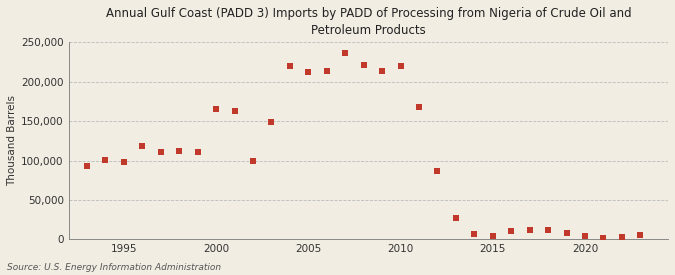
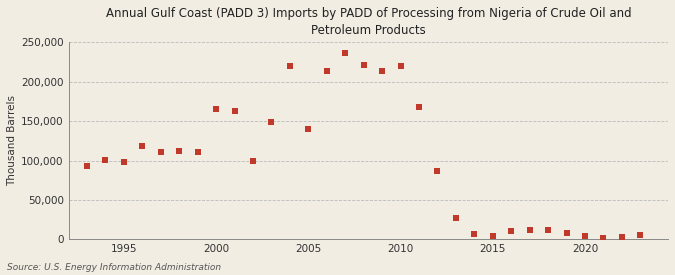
2005: 212,000 -> 140,000
